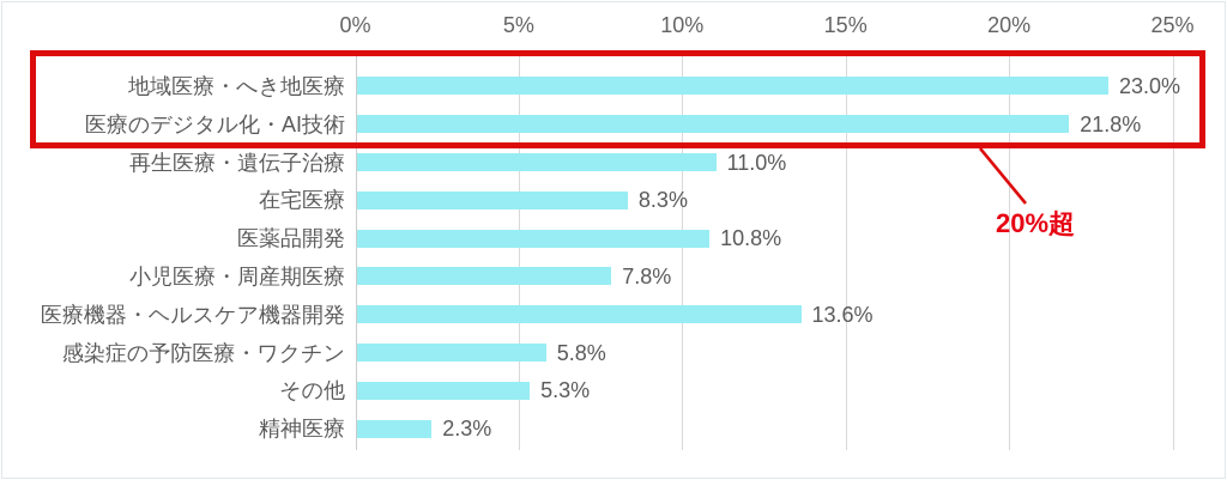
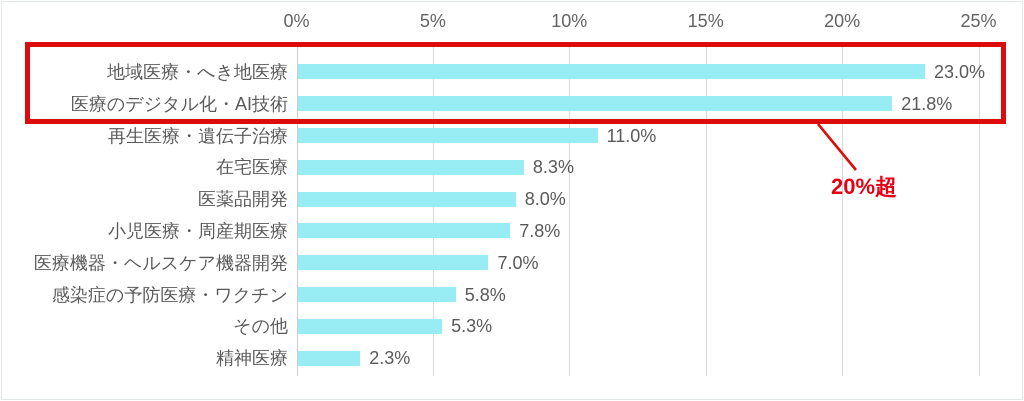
医薬品開発: 10.8% -> 8.0%
医療機器・ヘルスケア機器開発: 13.6% -> 7.0%
